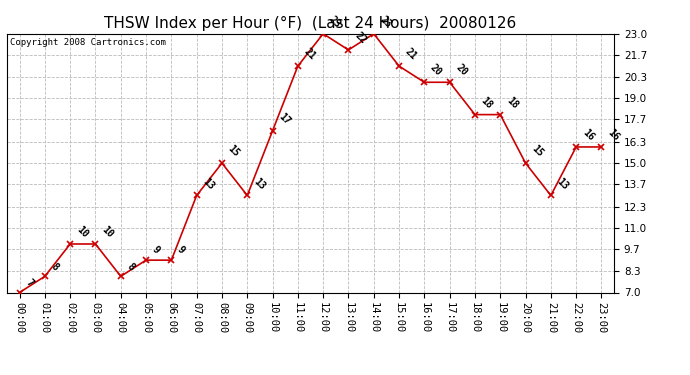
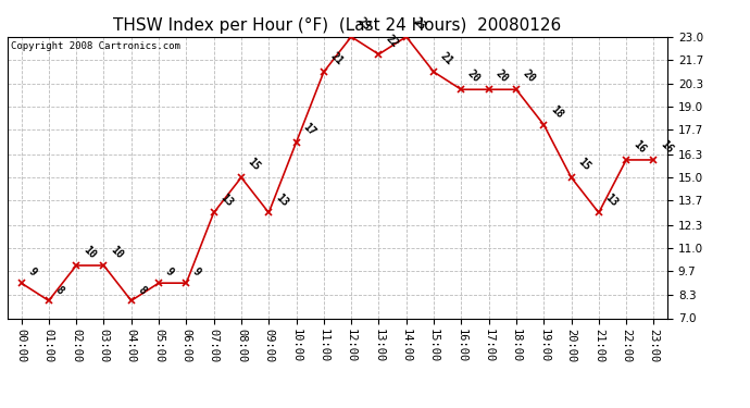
00:00: 7 -> 9
18:00: 18 -> 20
